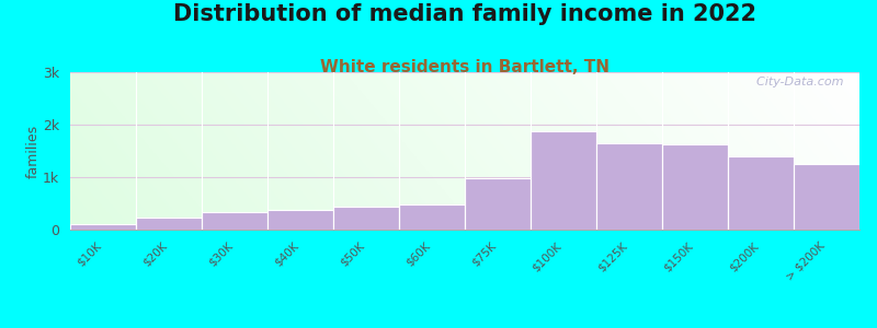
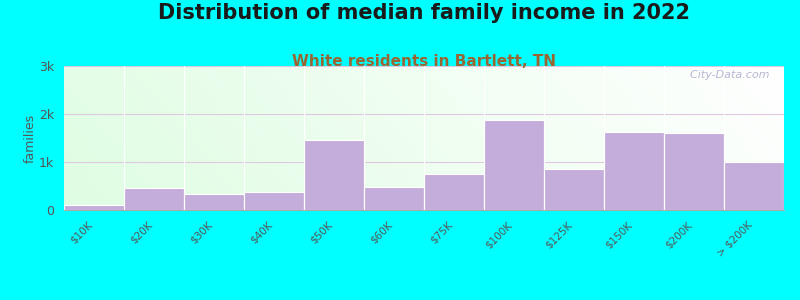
$20K: 0.22k -> 0.45k
$50K: 0.43k -> 1.45k
$75K: 0.97k -> 0.75k
$125K: 1.64k -> 0.85k
$200K: 1.39k -> 1.60k
> $200K: 1.25k -> 1.00k
